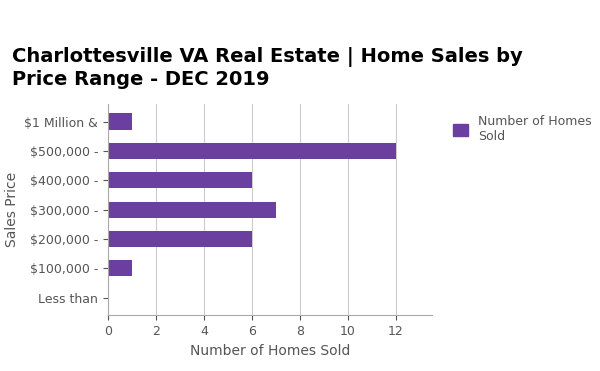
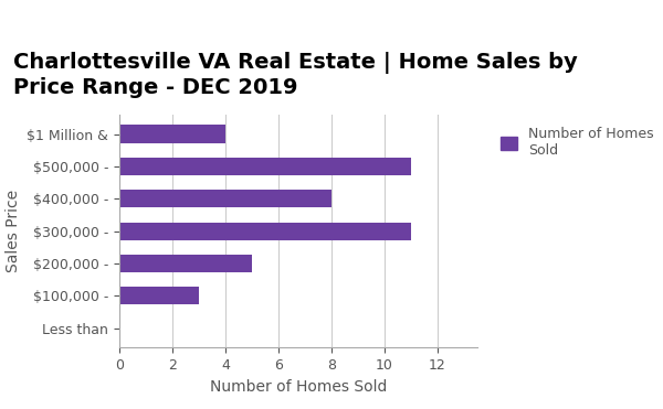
$1 Million &: 1 -> 4
$500,000 -: 12 -> 11
$400,000 -: 6 -> 8
$300,000 -: 7 -> 11
$200,000 -: 6 -> 5
$100,000 -: 1 -> 3
